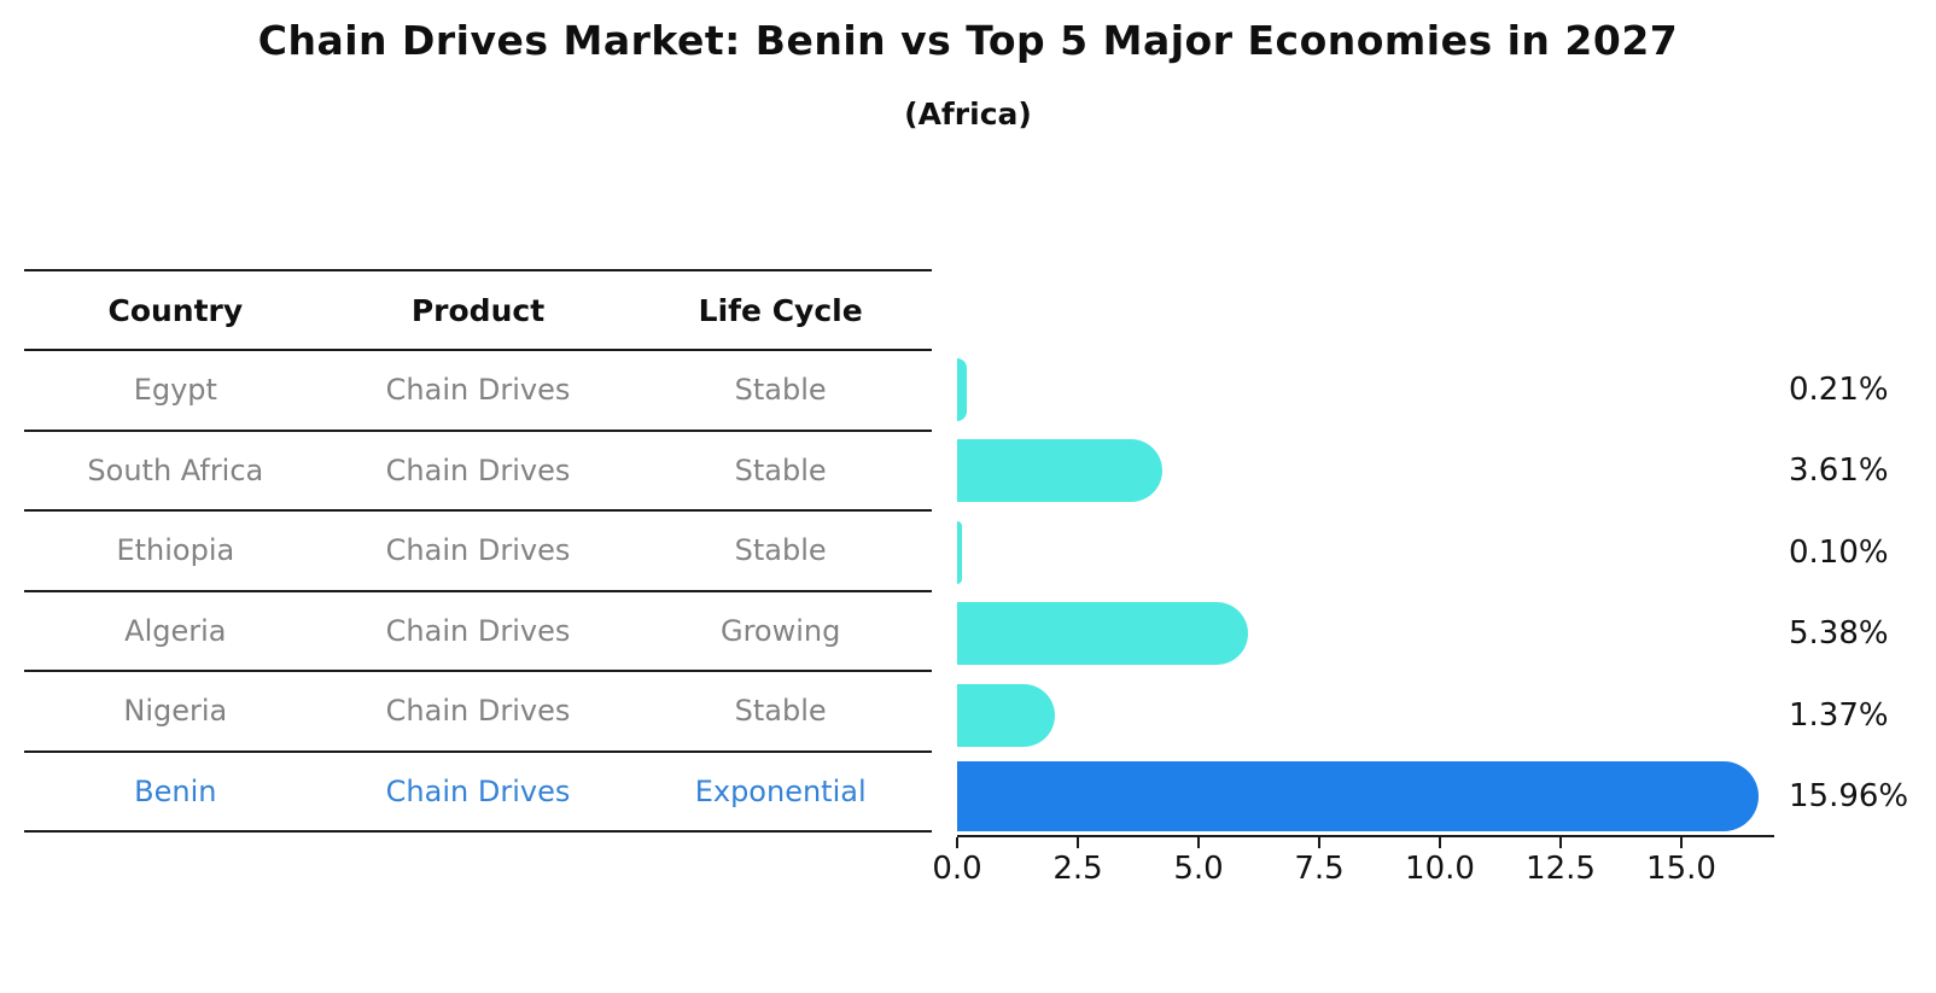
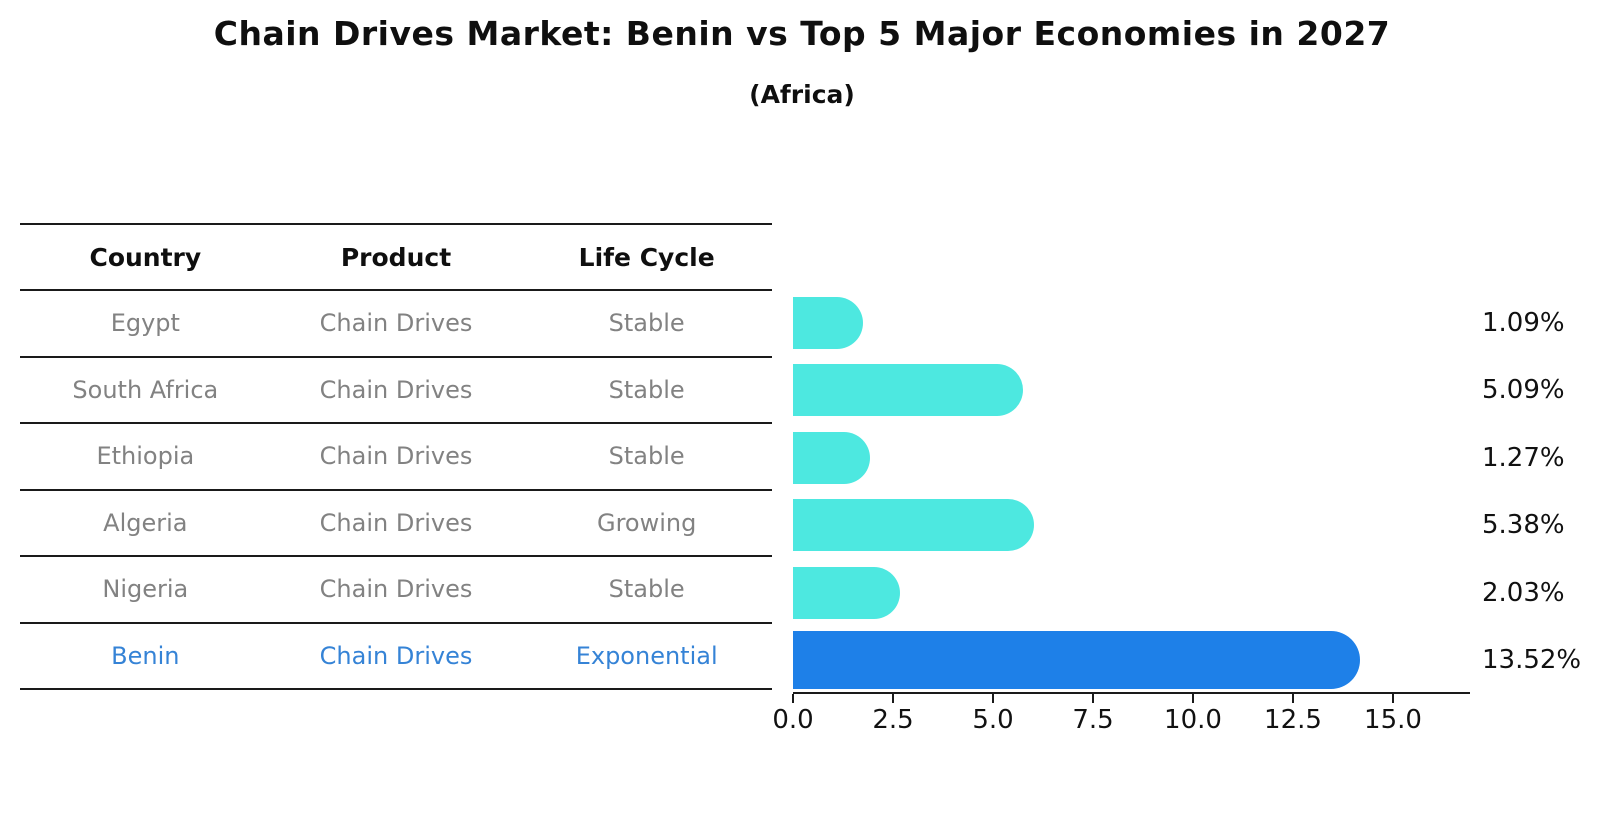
Egypt: 0.21% -> 1.09%
South Africa: 3.61% -> 5.09%
Ethiopia: 0.10% -> 1.27%
Nigeria: 1.37% -> 2.03%
Benin: 15.96% -> 13.52%
